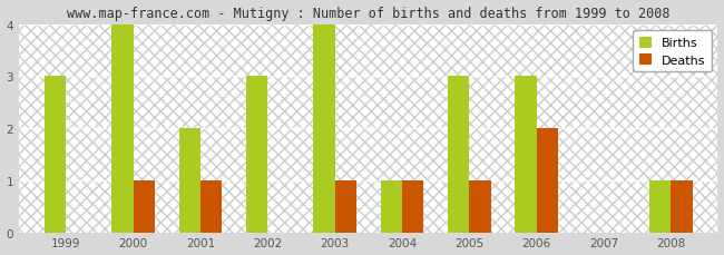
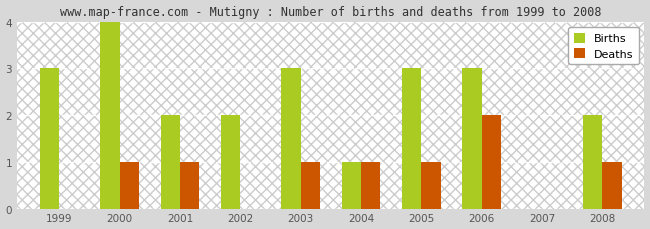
Births/2002: 3 -> 2
Births/2003: 4 -> 3
Births/2008: 1 -> 2
